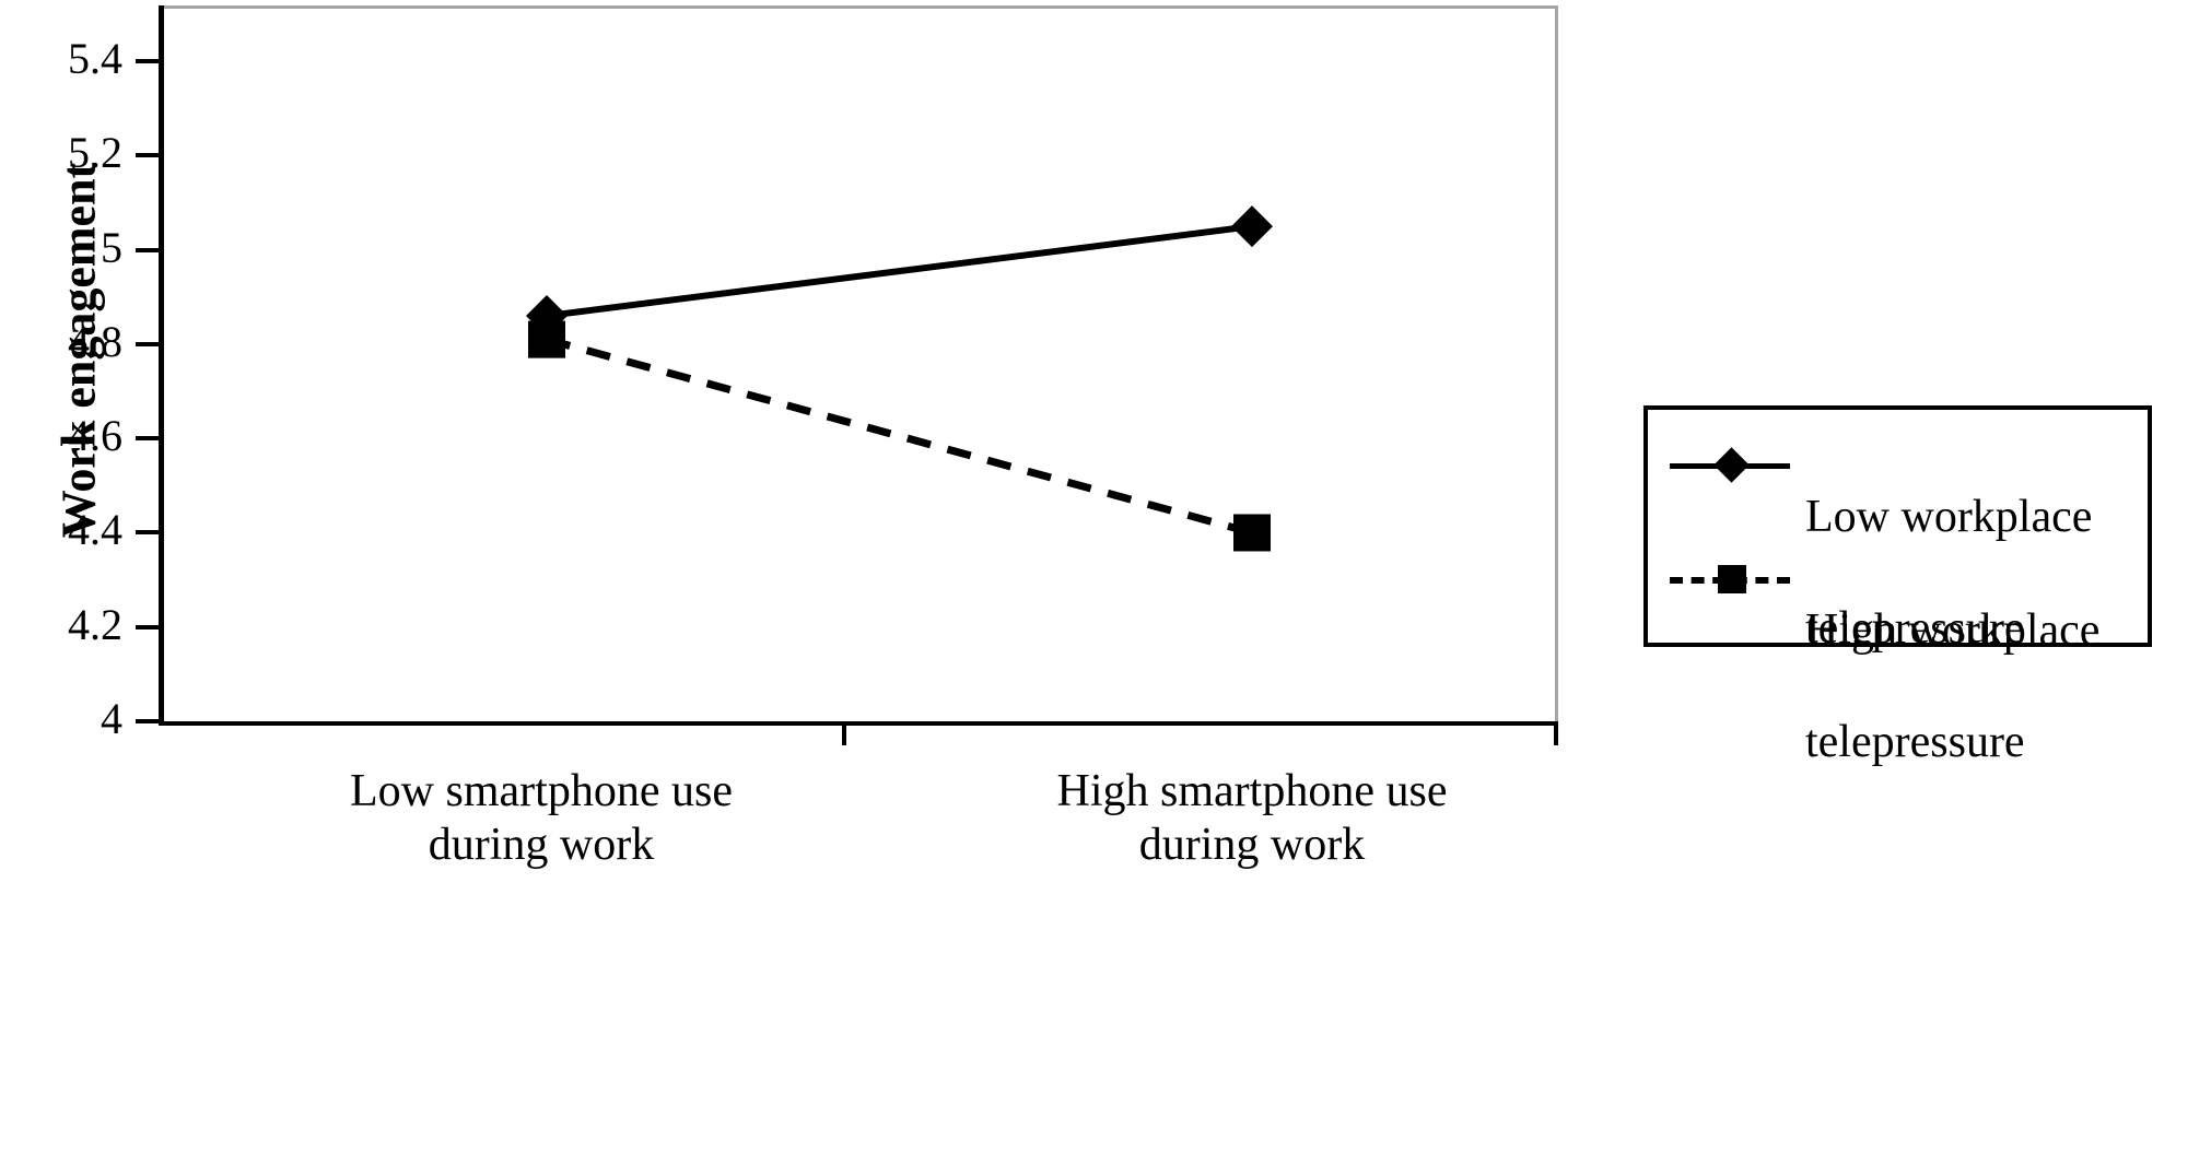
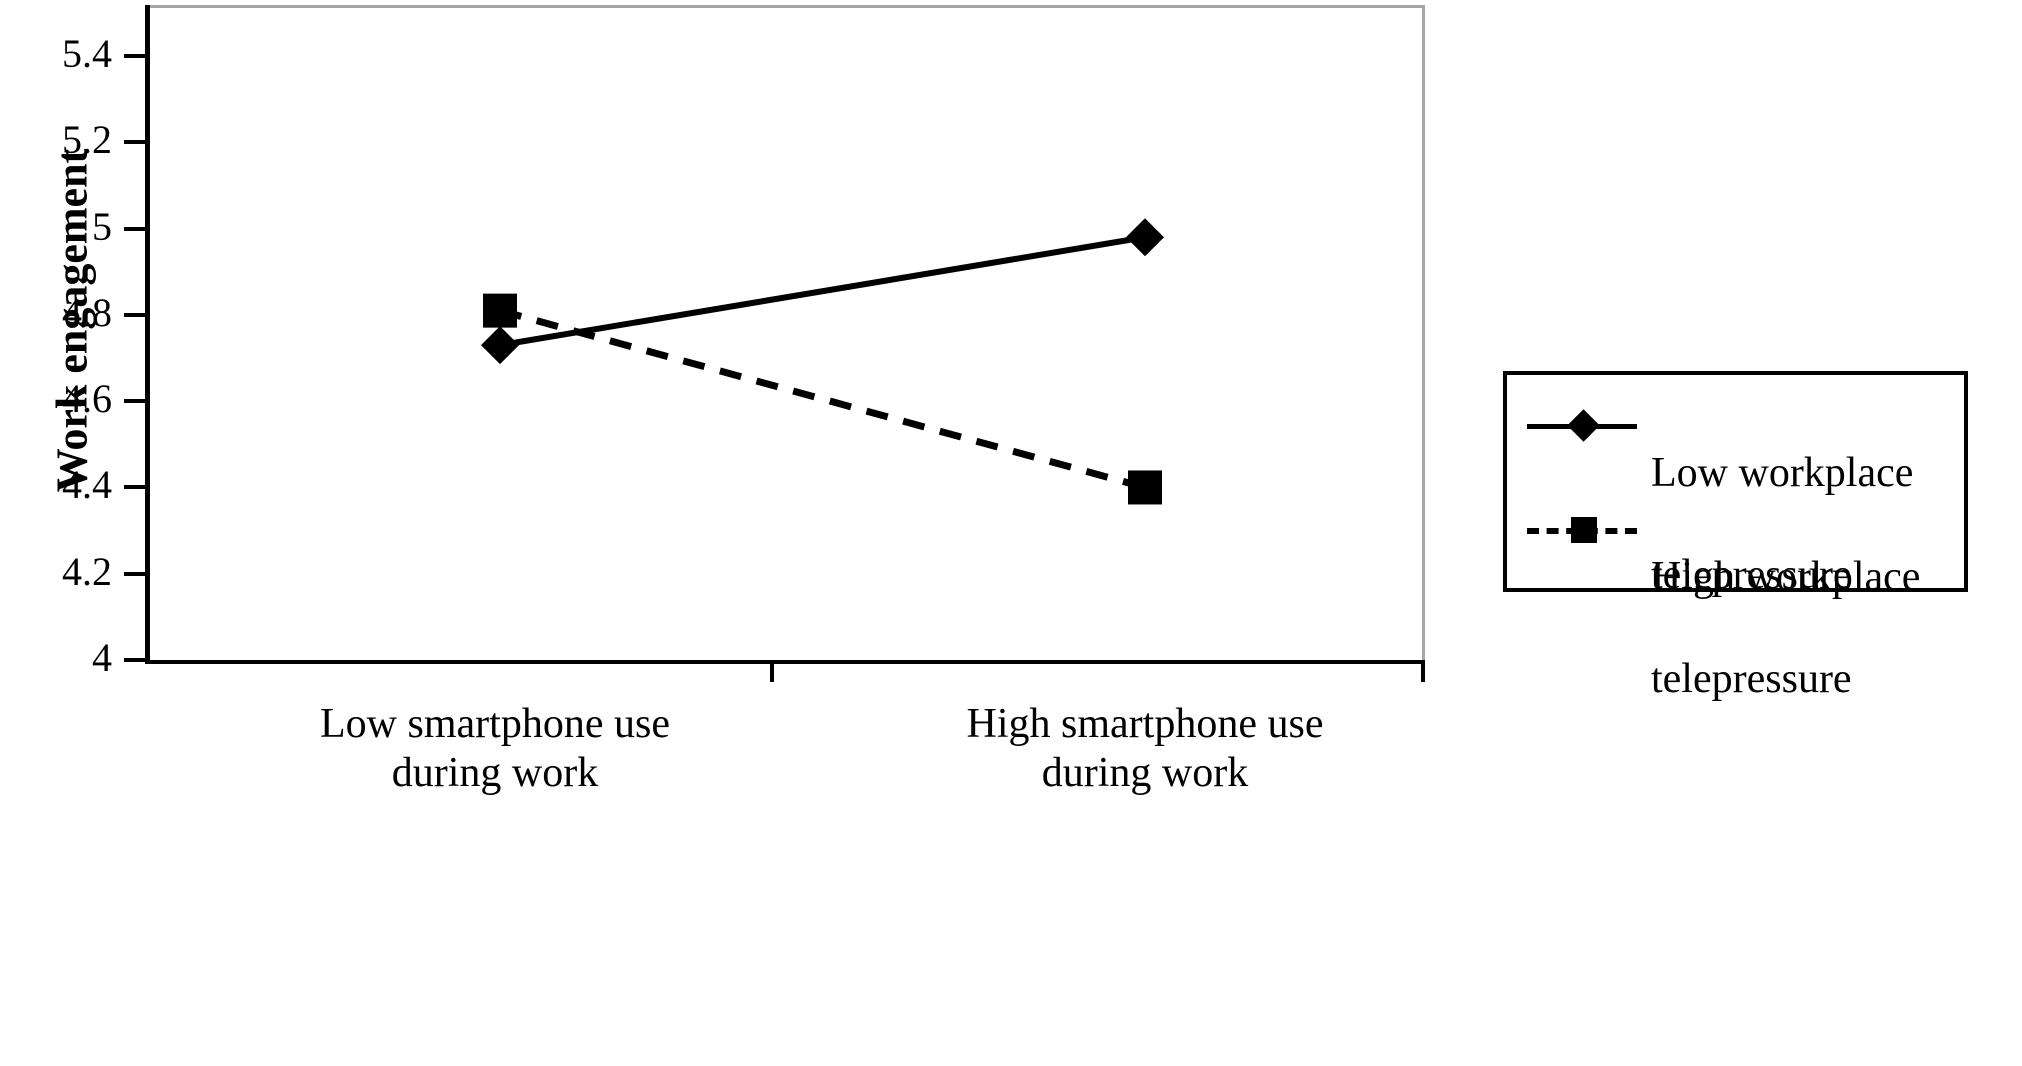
Low workplace telepressure/Low smartphone use during work: 4.86 -> 4.73
Low workplace telepressure/High smartphone use during work: 5.05 -> 4.98
